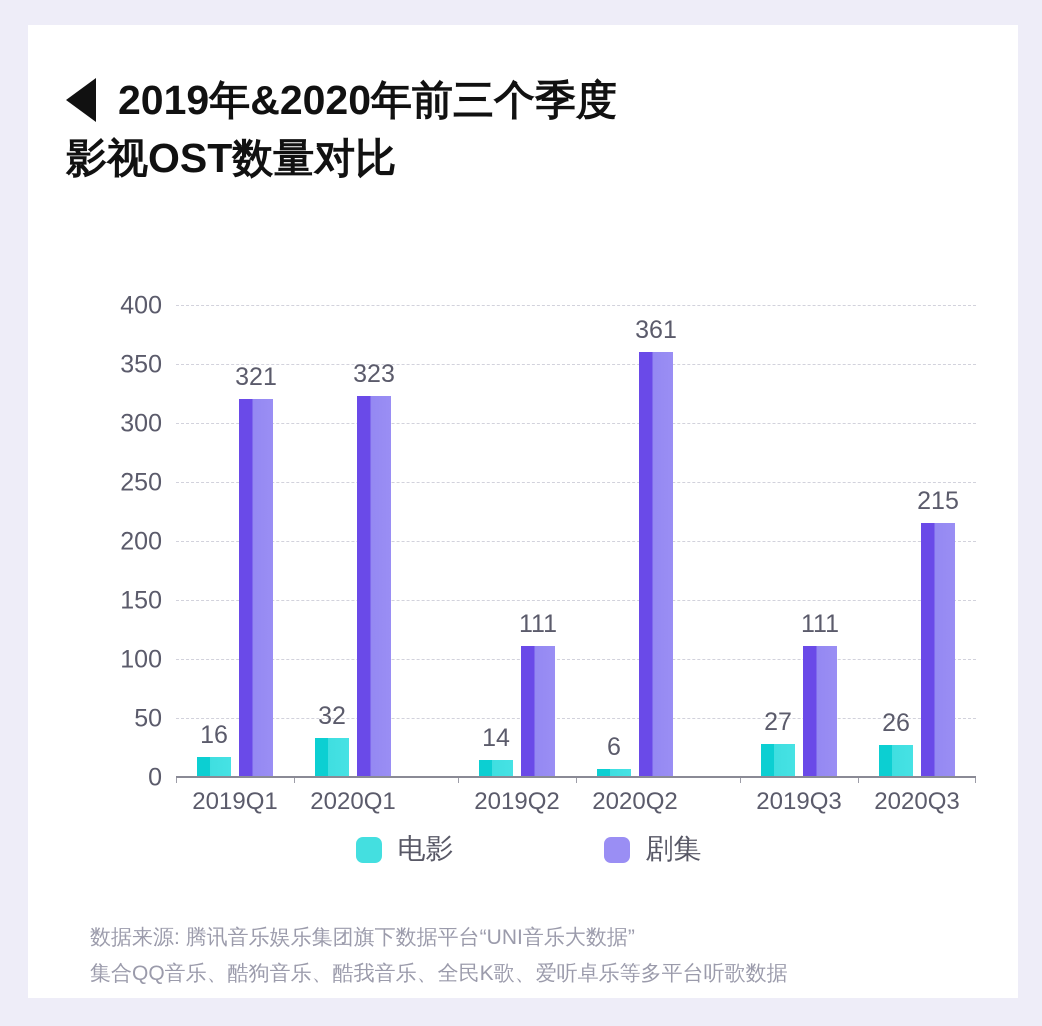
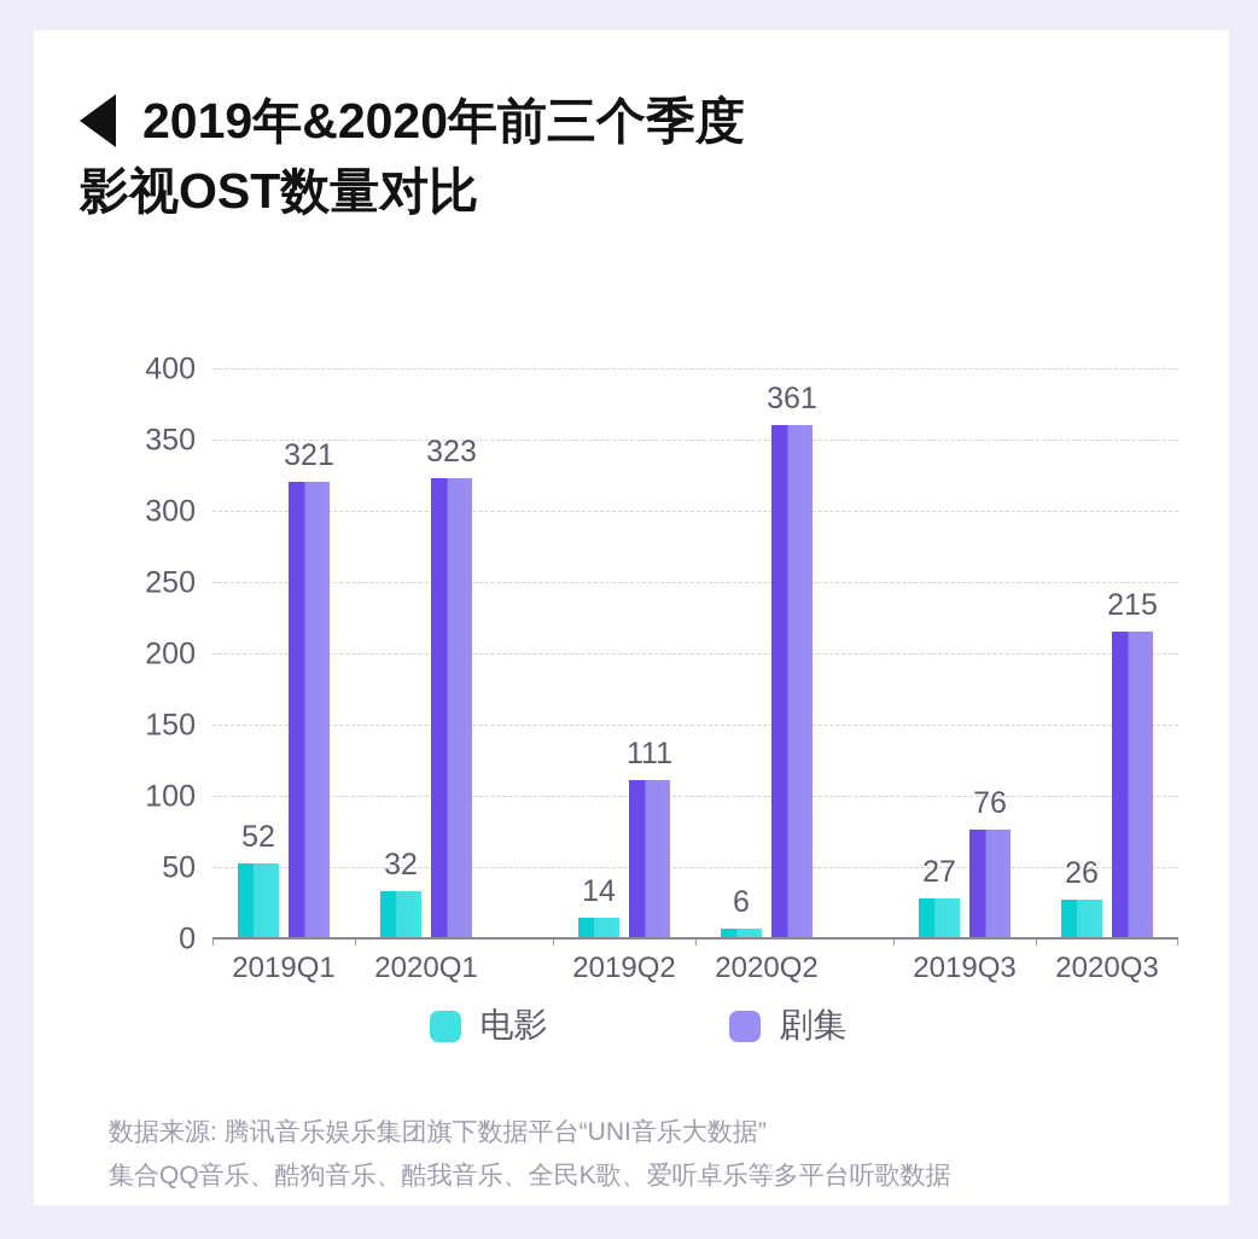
电影/2019Q1: 16 -> 52
剧集/2019Q3: 111 -> 76
